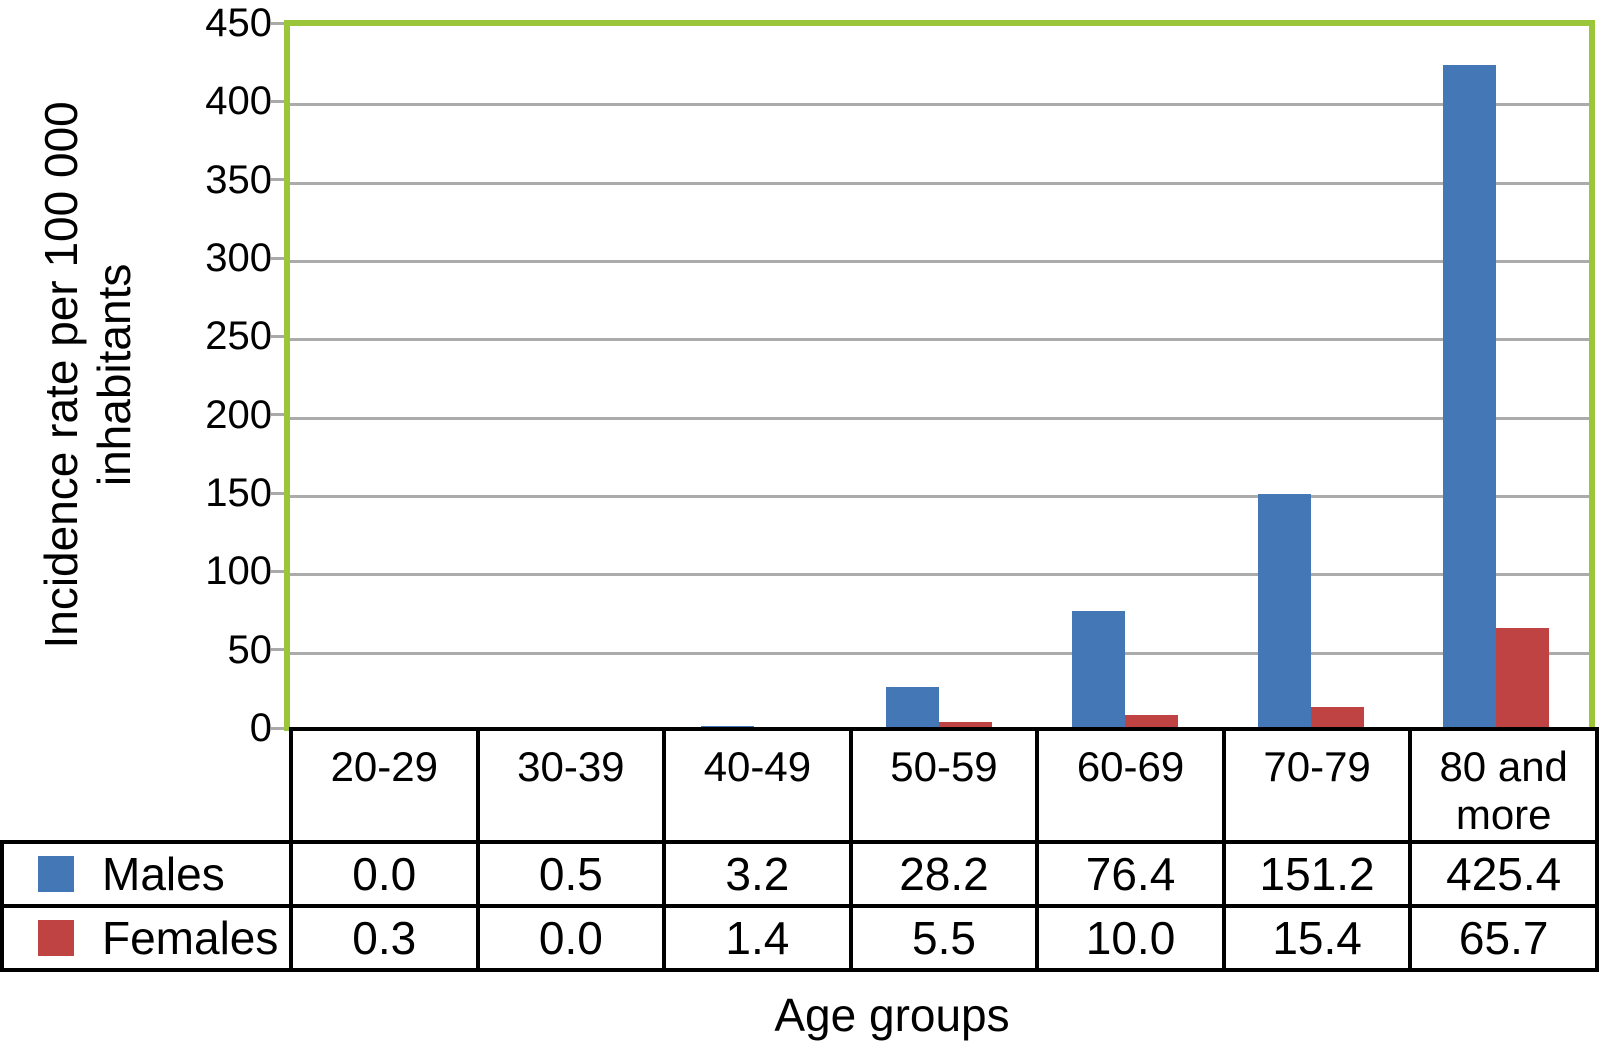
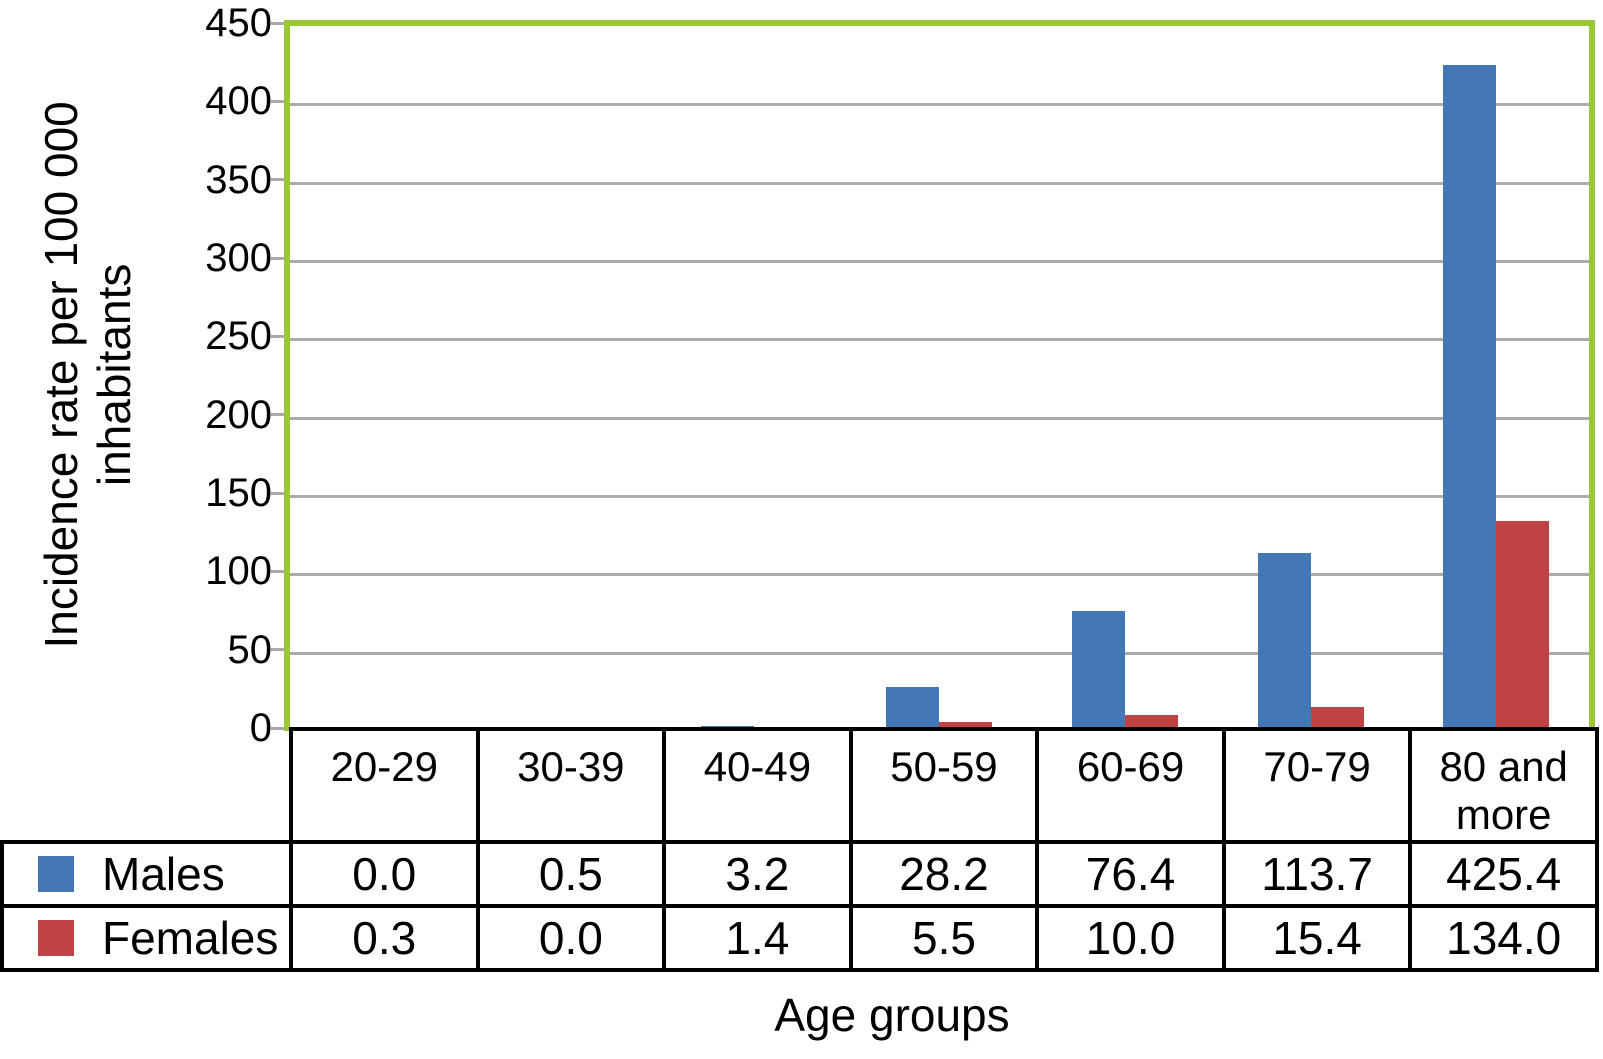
Males/70-79: 151.2 -> 113.7
Females/80 and more: 65.7 -> 134.0
